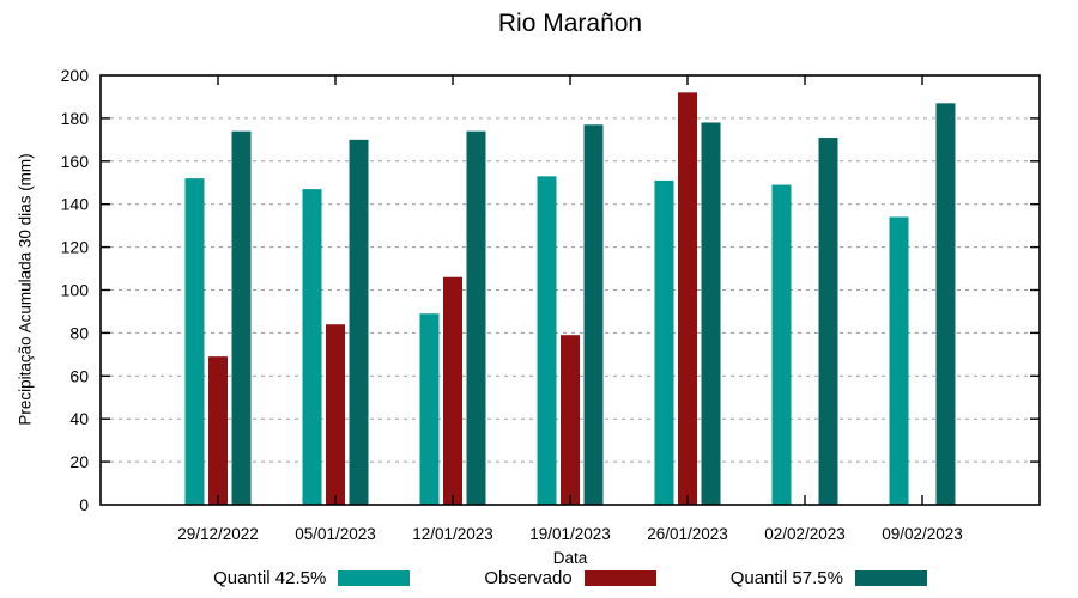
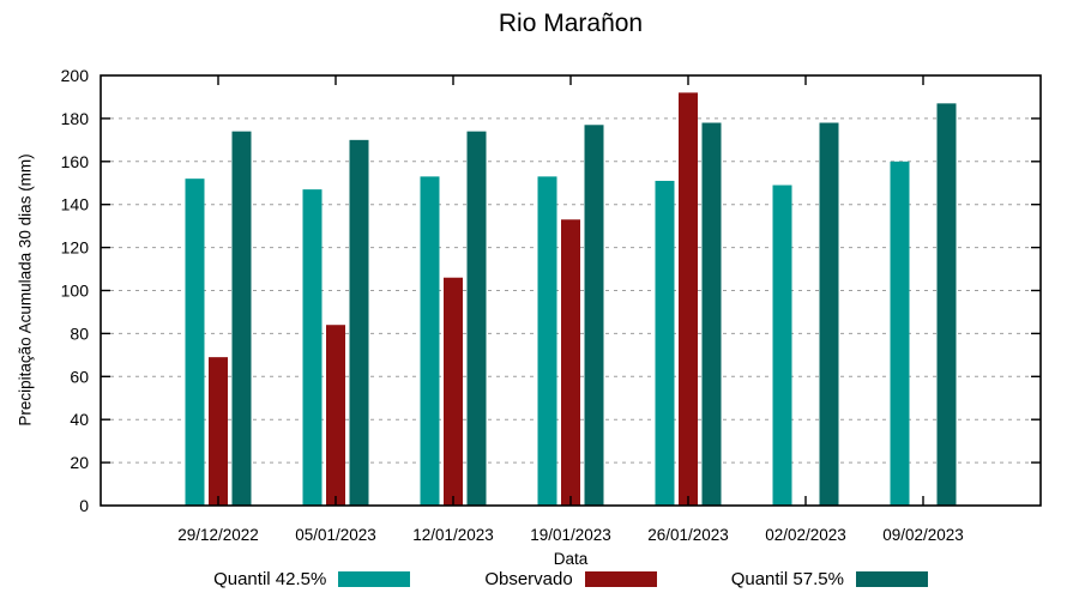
Quantil 42.5%/12/01/2023: 89 -> 153
Observado/19/01/2023: 79 -> 133
Quantil 57.5%/02/02/2023: 171 -> 178
Quantil 42.5%/09/02/2023: 134 -> 160
